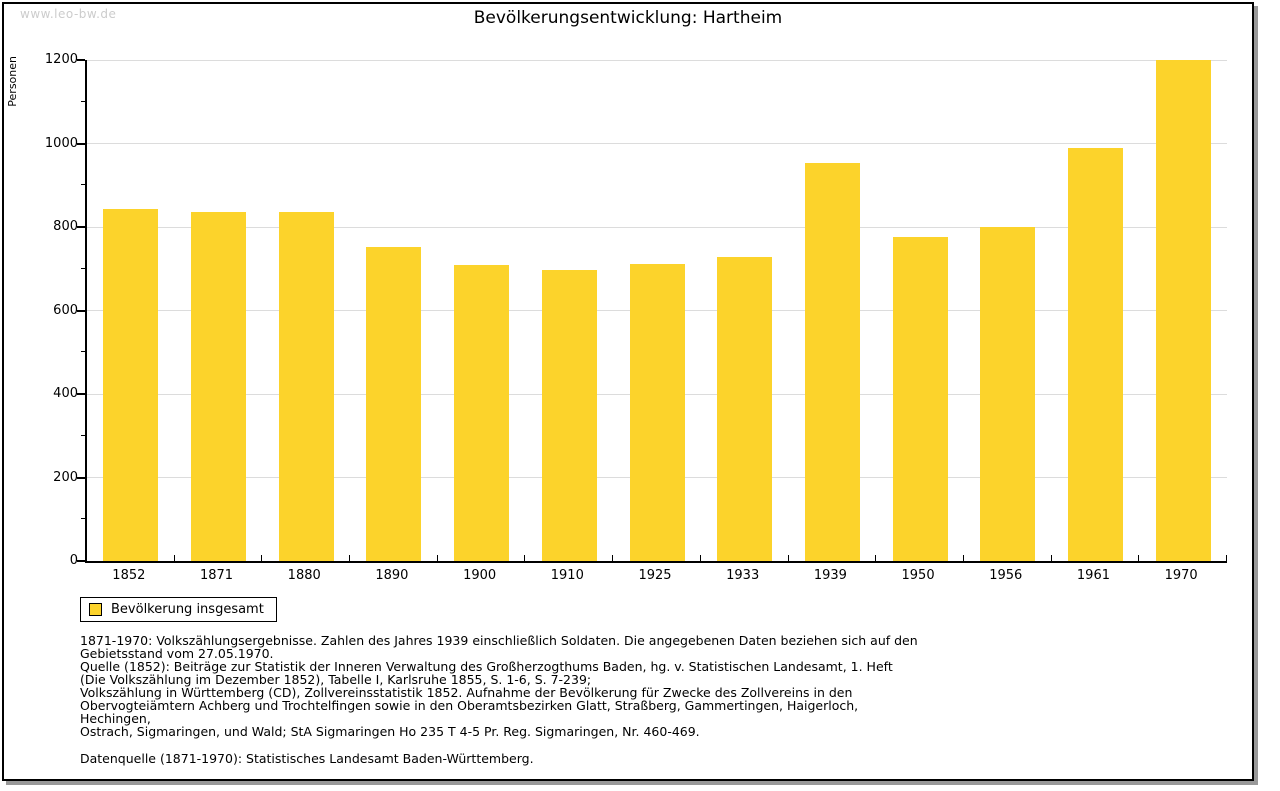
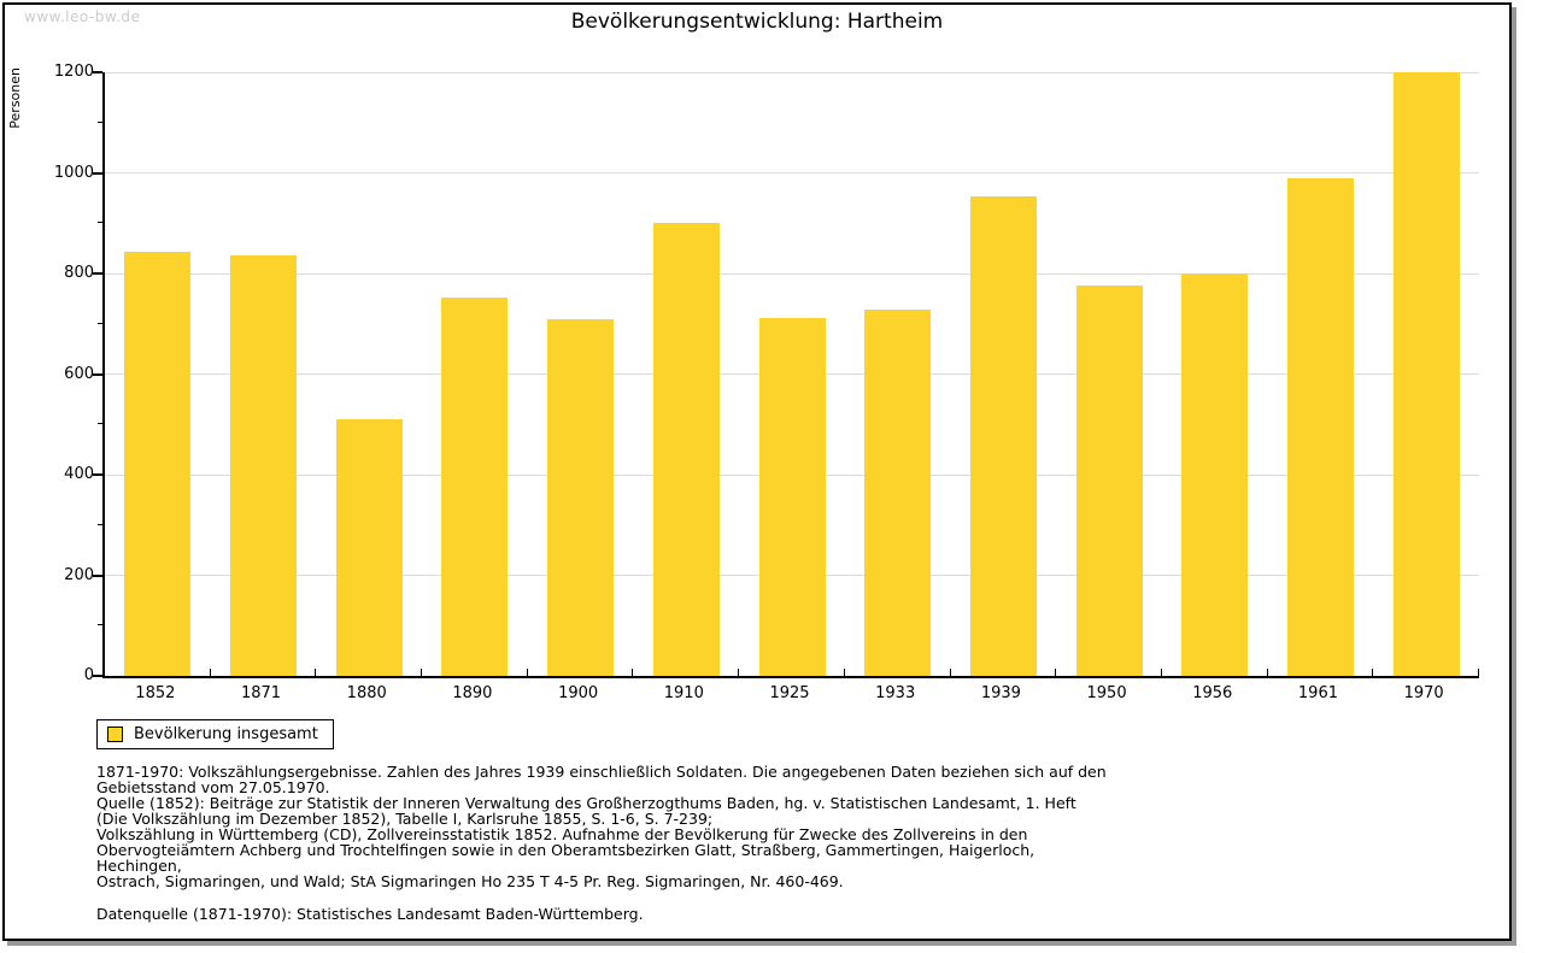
1880: 840 -> 510
1910: 700 -> 900
